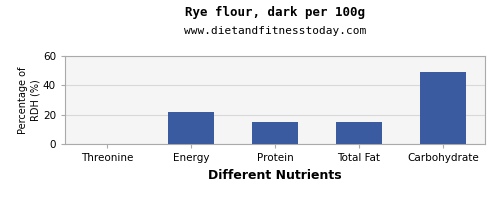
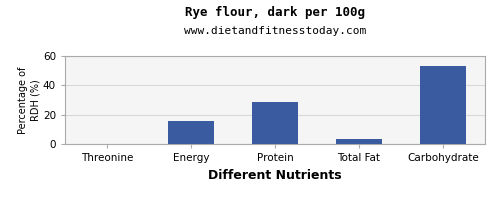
Energy: 22 -> 16
Protein: 15 -> 28
Total Fat: 15 -> 4
Carbohydrate: 49 -> 53
